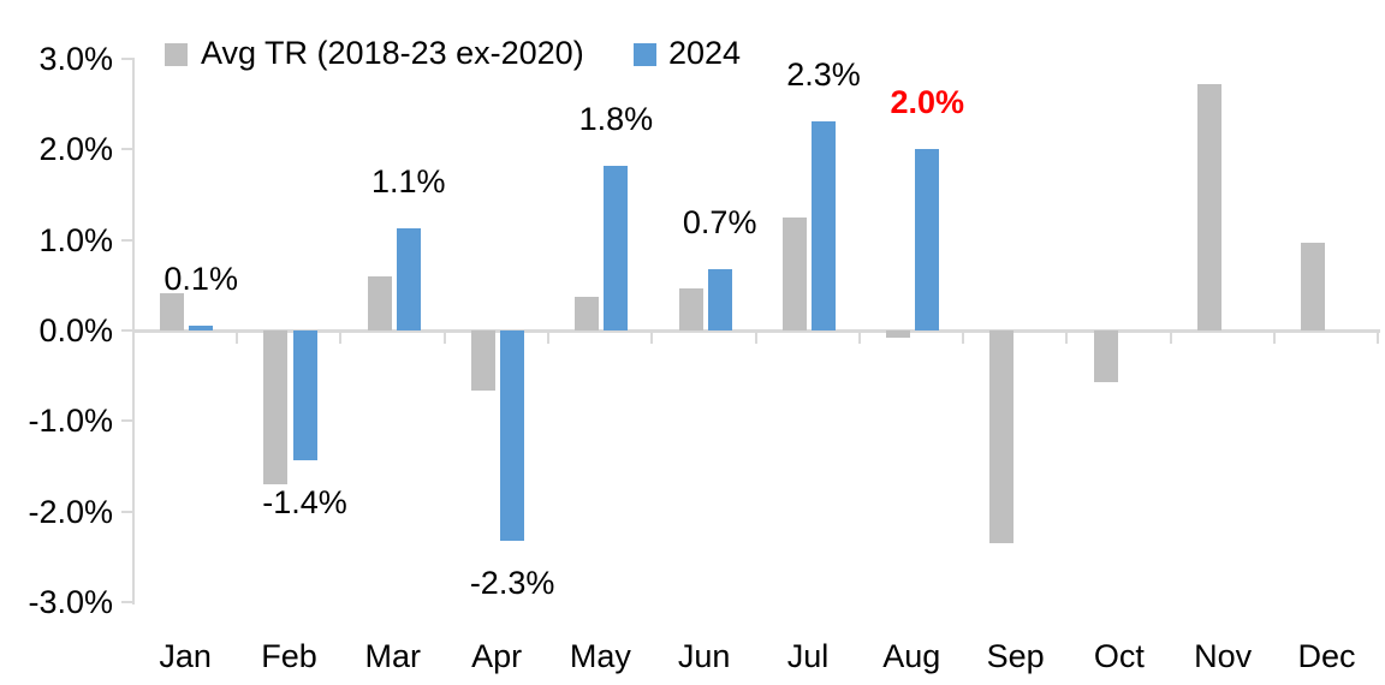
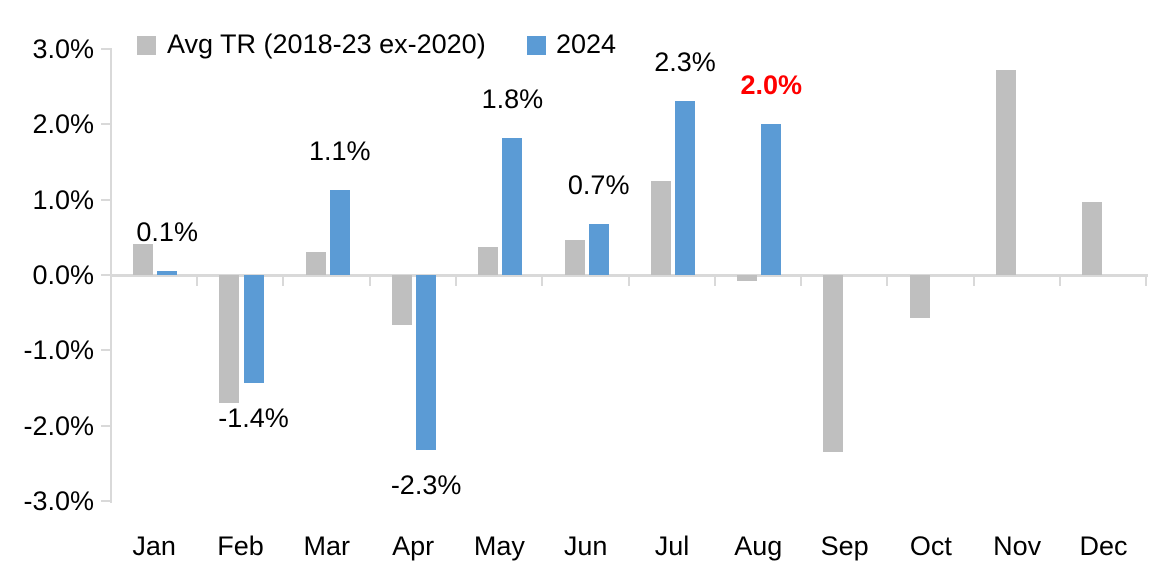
Avg TR (2018-23 ex-2020)/Mar: 0.6% -> 0.3%
